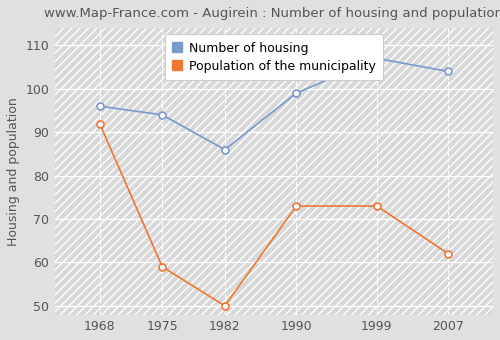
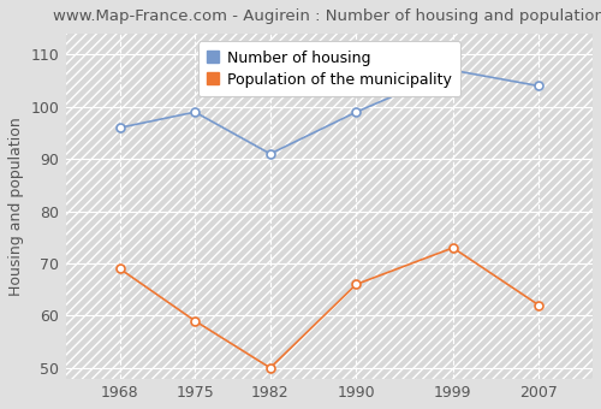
Population of the municipality/1968: 92 -> 69
Number of housing/1975: 94 -> 99
Number of housing/1982: 86 -> 91
Population of the municipality/1990: 73 -> 66
